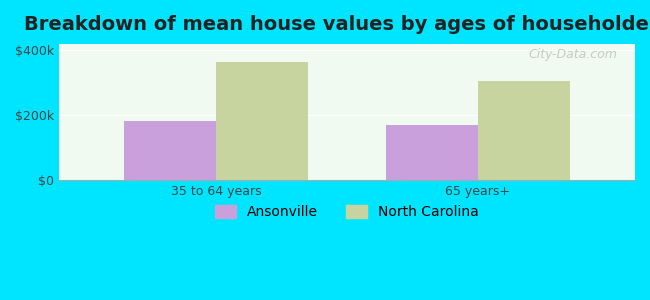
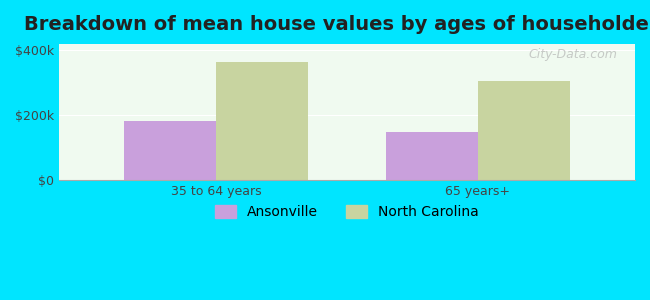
Ansonville/65 years+: $170k -> $148k
